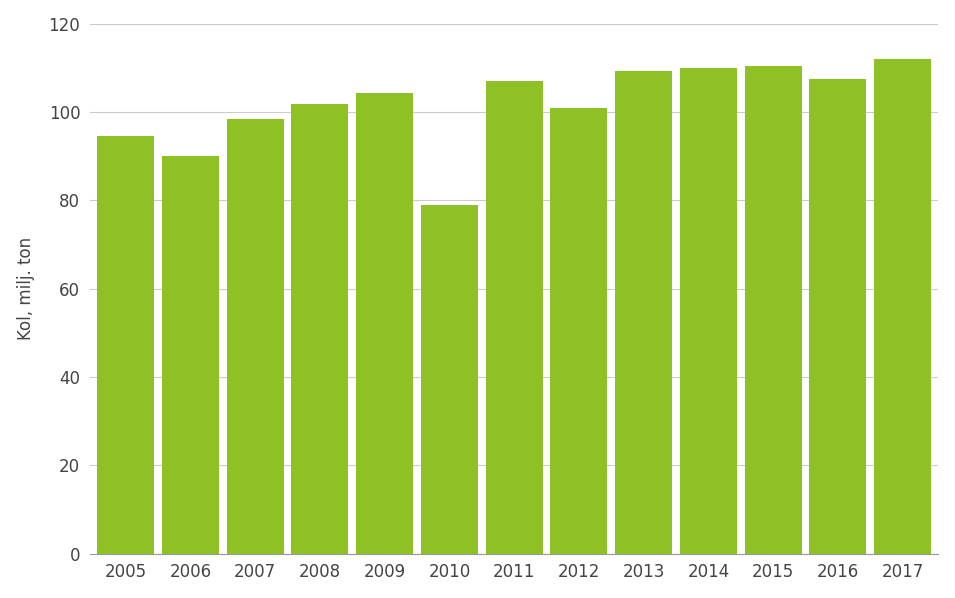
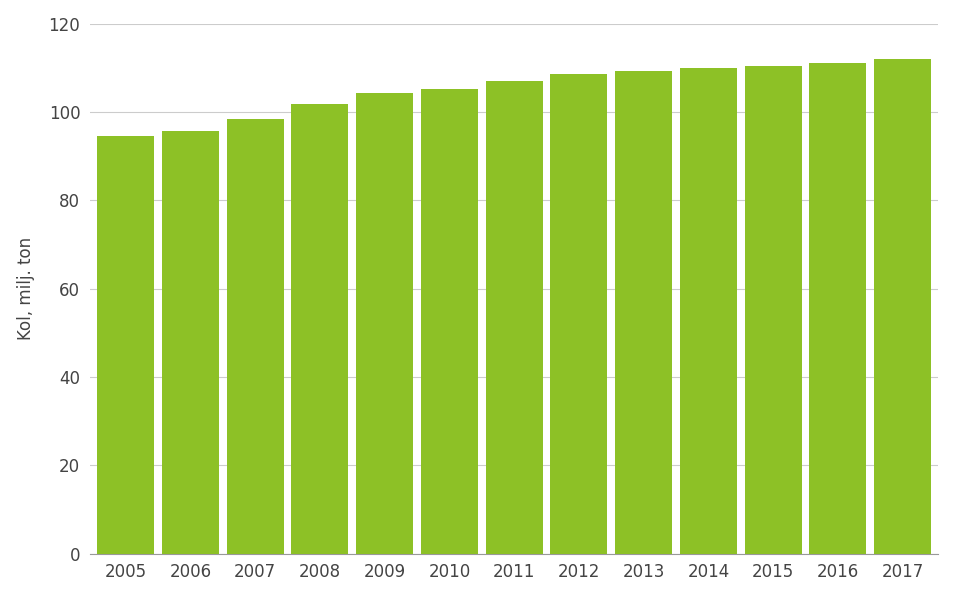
2006: 90.0 -> 95.8
2010: 79.0 -> 105.3
2012: 101.0 -> 108.5
2016: 107.5 -> 111.2
